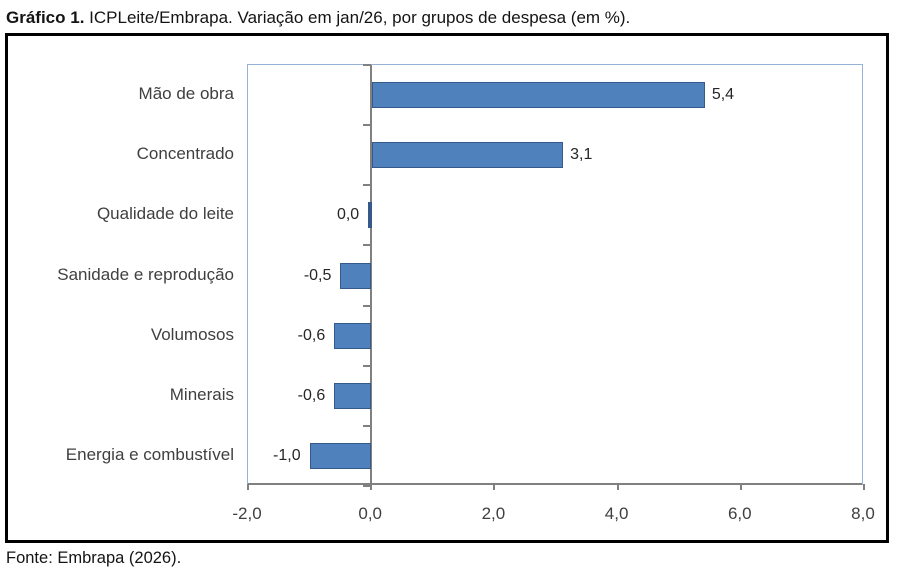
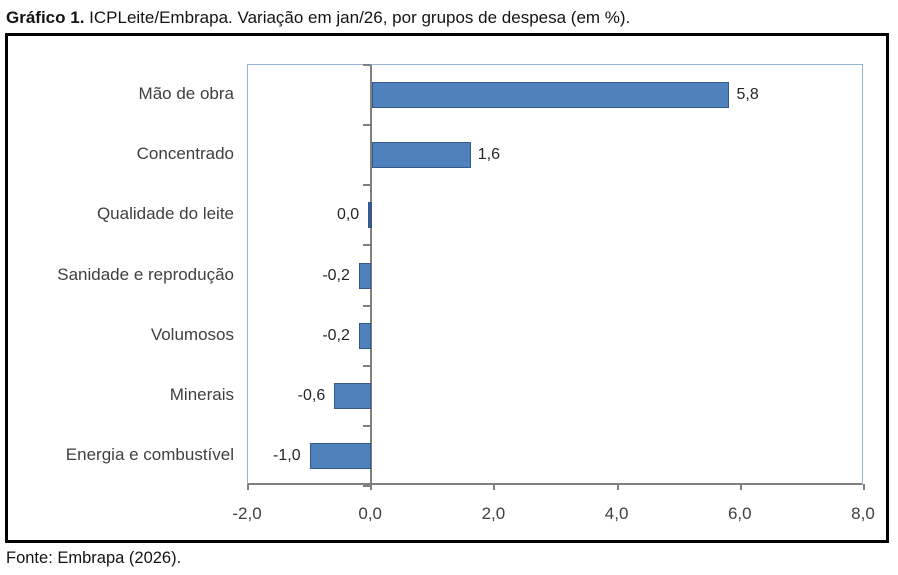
Mão de obra: 5,4 -> 5,8
Concentrado: 3,1 -> 1,6
Sanidade e reprodução: -0,5 -> -0,2
Volumosos: -0,6 -> -0,2
